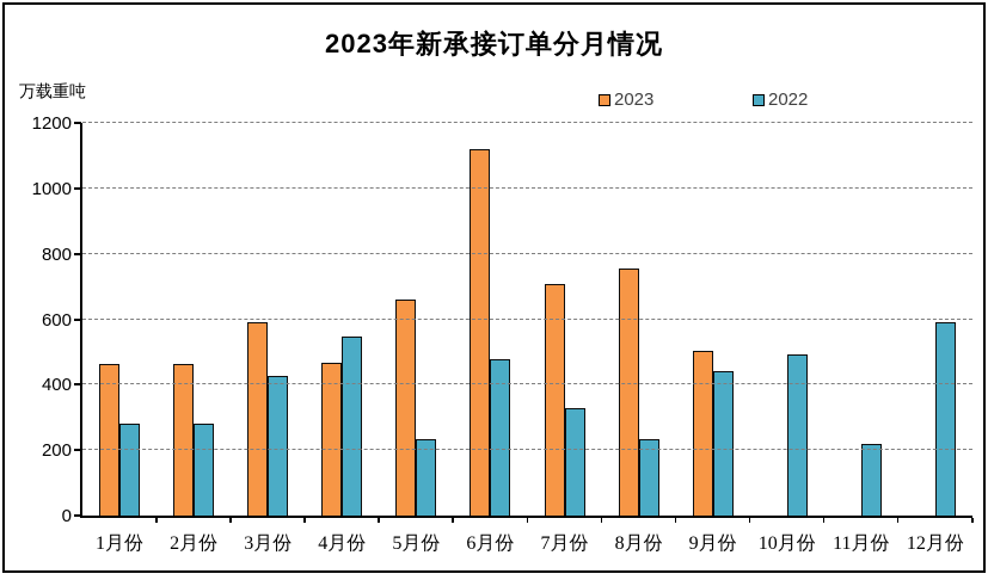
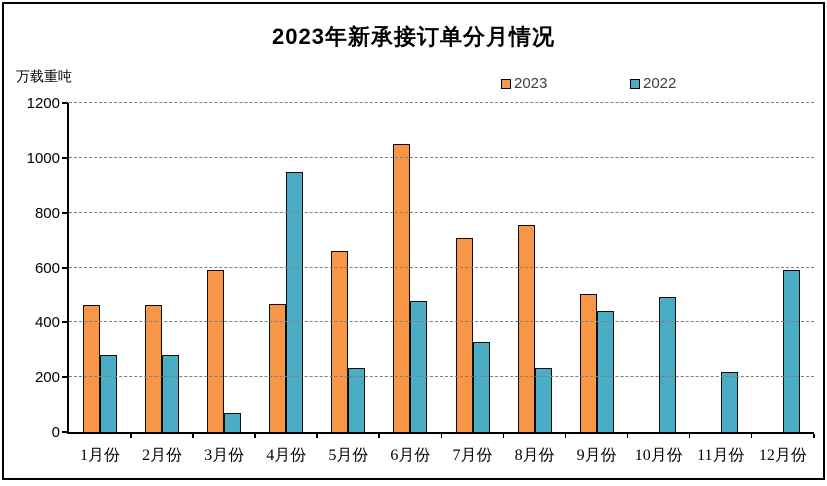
2022/3月份: 430 -> 70
2022/4月份: 550 -> 950
2023/6月份: 1120 -> 1050
